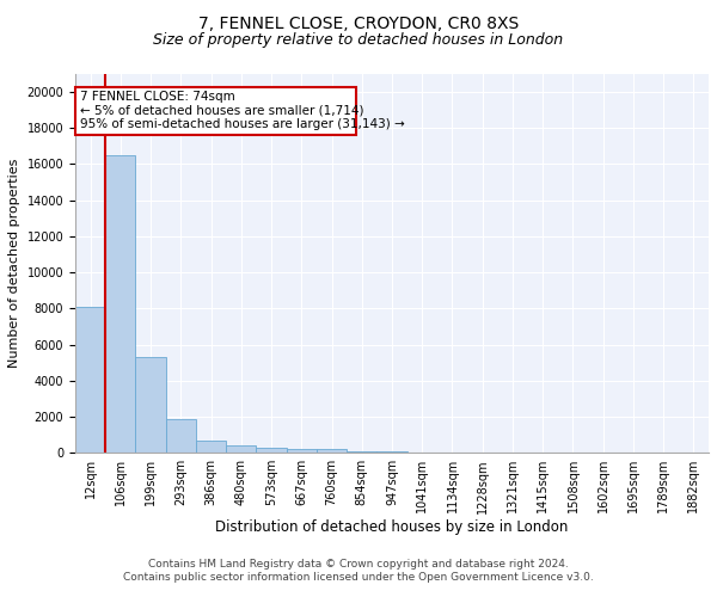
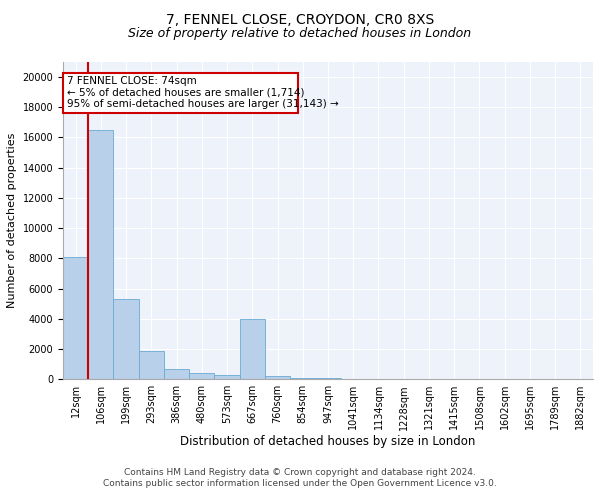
667sqm: 200 -> 4000
